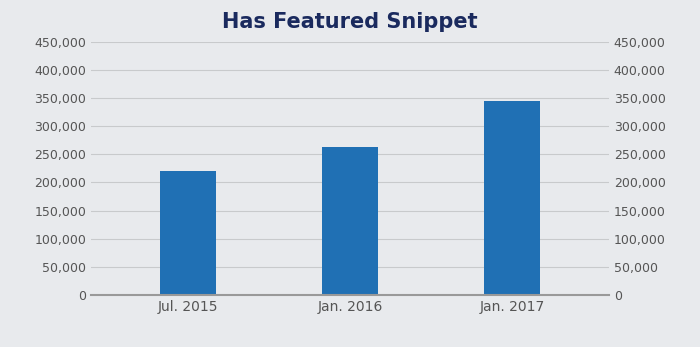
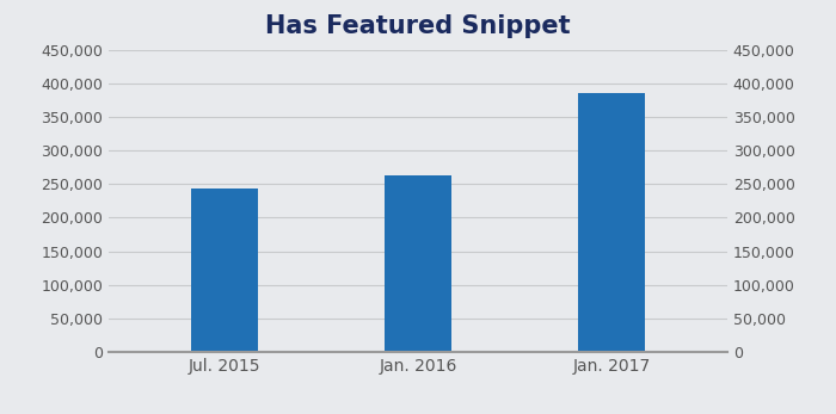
Jul. 2015: 220,000 -> 243,000
Jan. 2017: 344,000 -> 385,000
